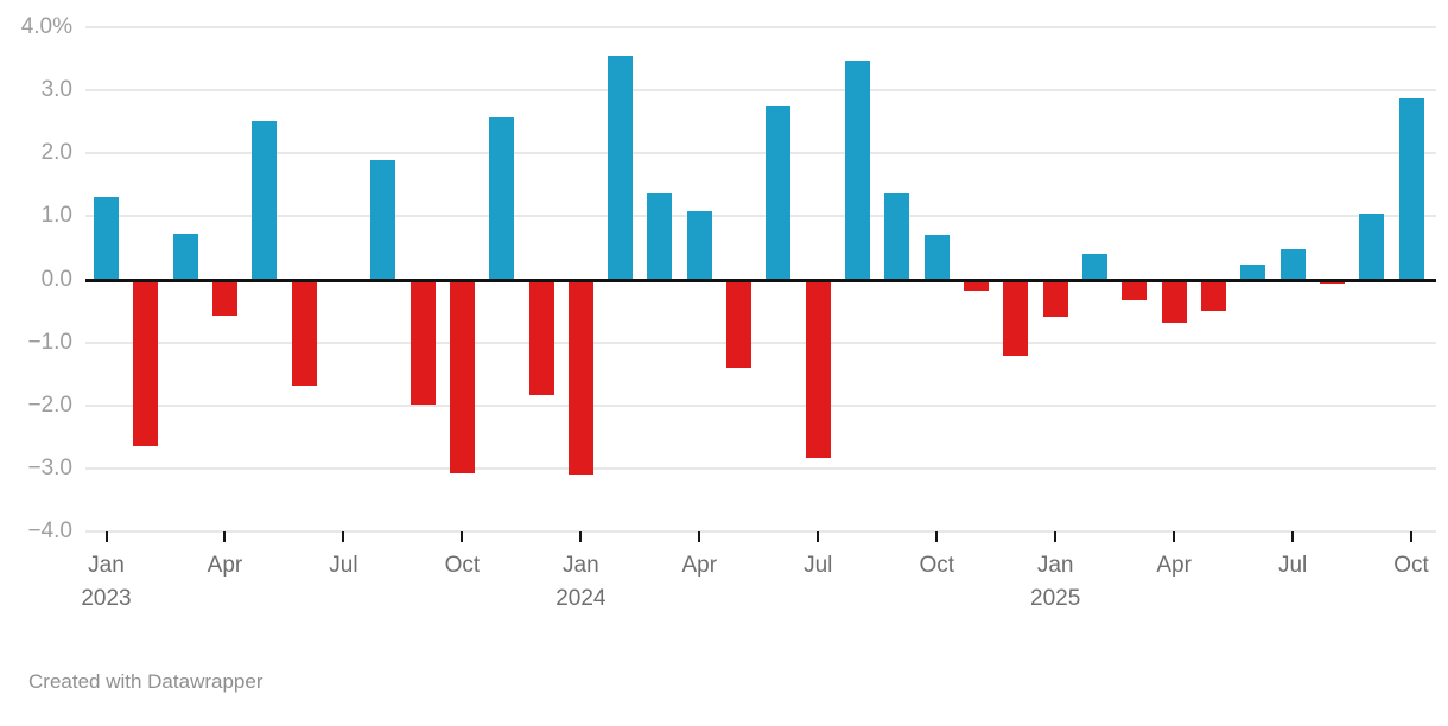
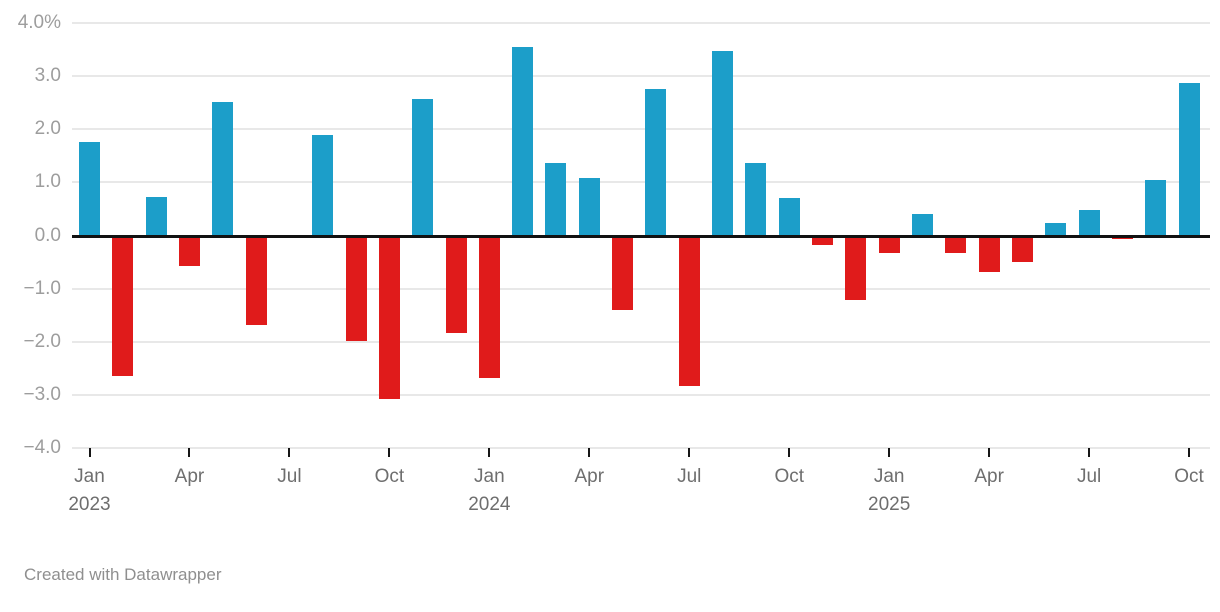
Jan 2023: 1.3% -> 1.8%
Jan 2024: -3.1% -> -2.7%
Jan 2025: -0.6% -> -0.3%
